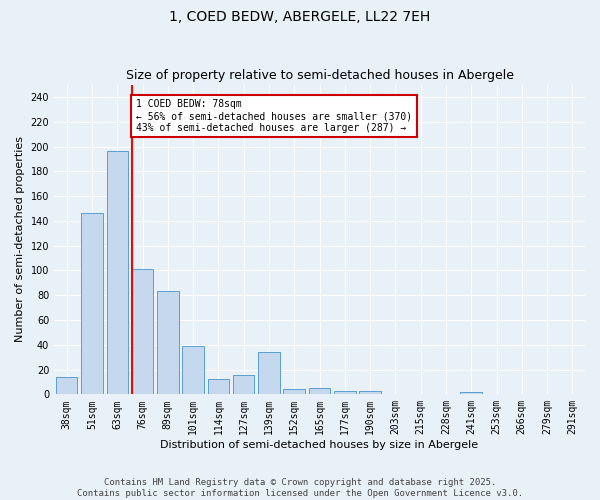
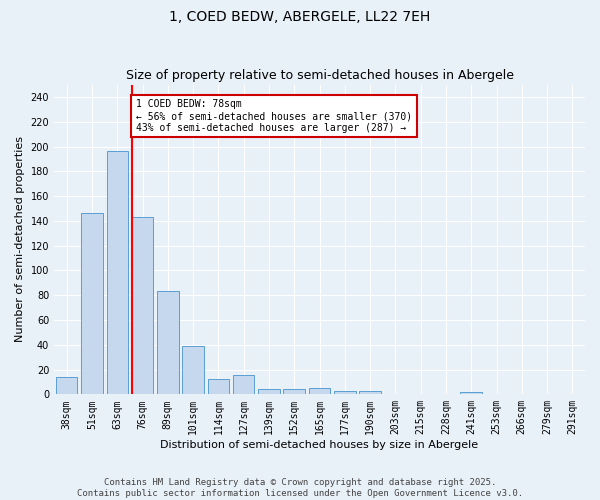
76sqm: 101 -> 143
139sqm: 34 -> 4
